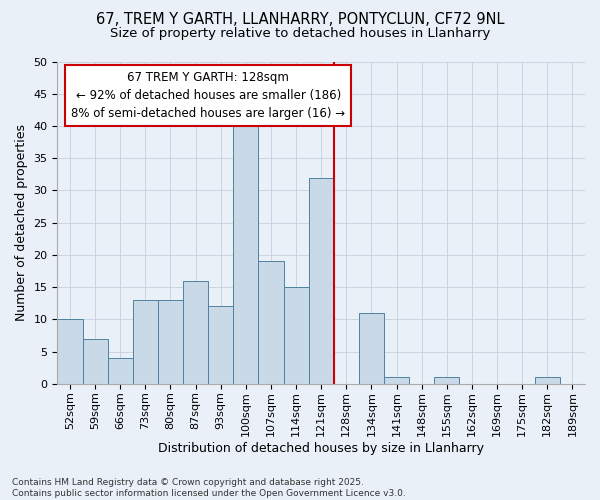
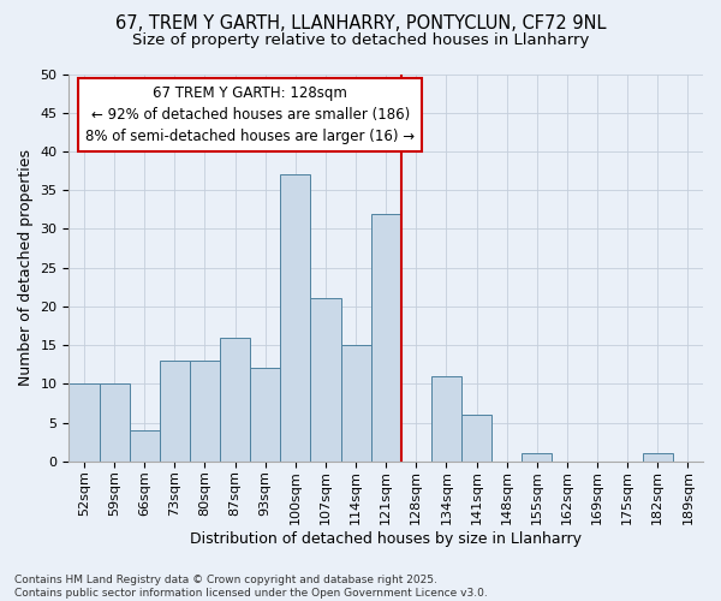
59sqm: 7 -> 10
100sqm: 40 -> 37
107sqm: 19 -> 21
141sqm: 1 -> 6
